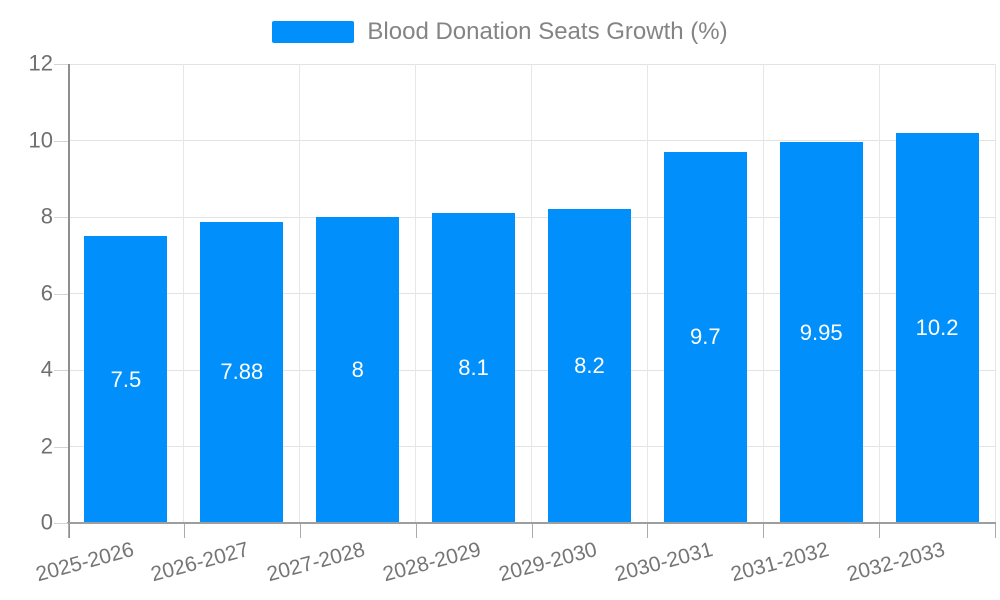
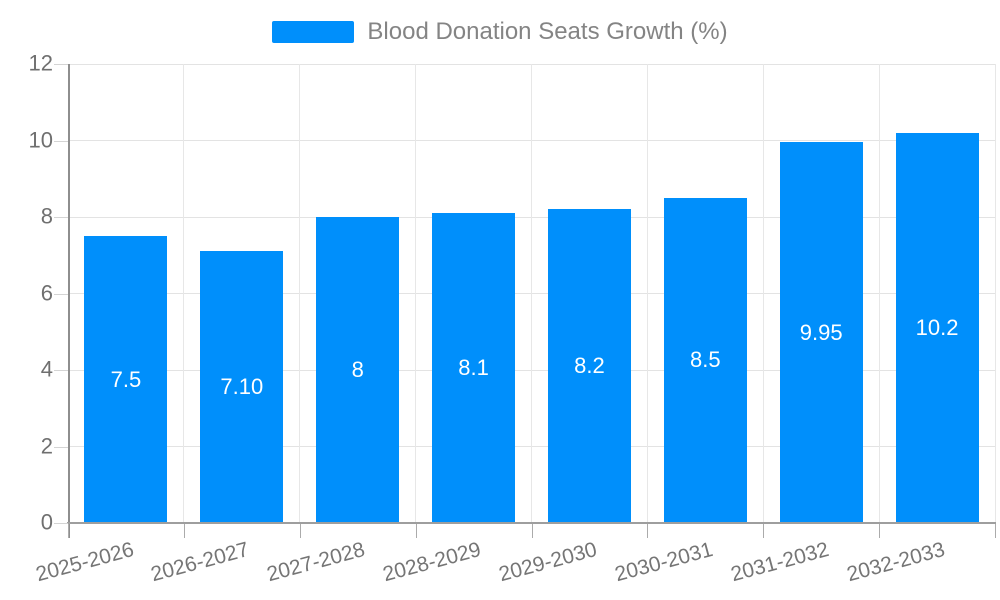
2026-2027: 7.88 -> 7.10
2030-2031: 9.7 -> 8.5
